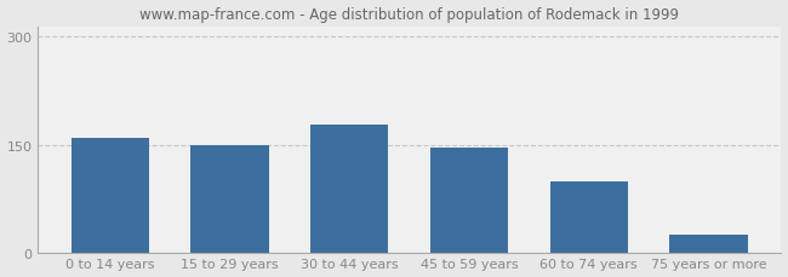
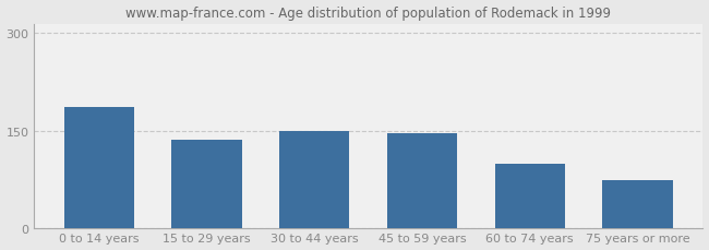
0 to 14 years: 160 -> 186
15 to 29 years: 150 -> 136
30 to 44 years: 178 -> 150
75 years or more: 25 -> 74
